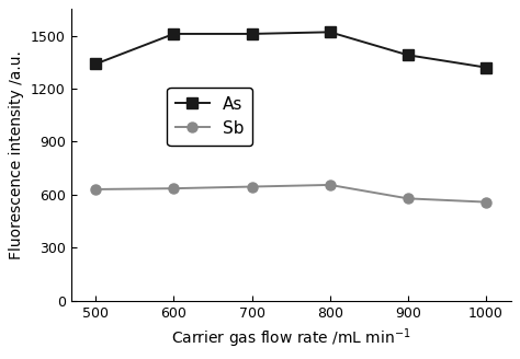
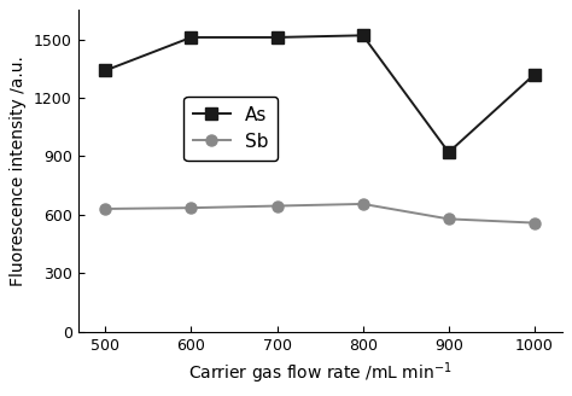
As/900: 1390 -> 920
